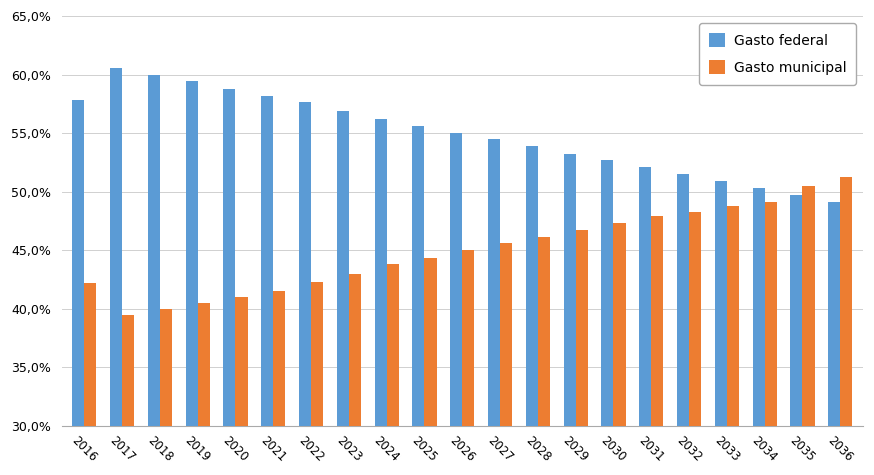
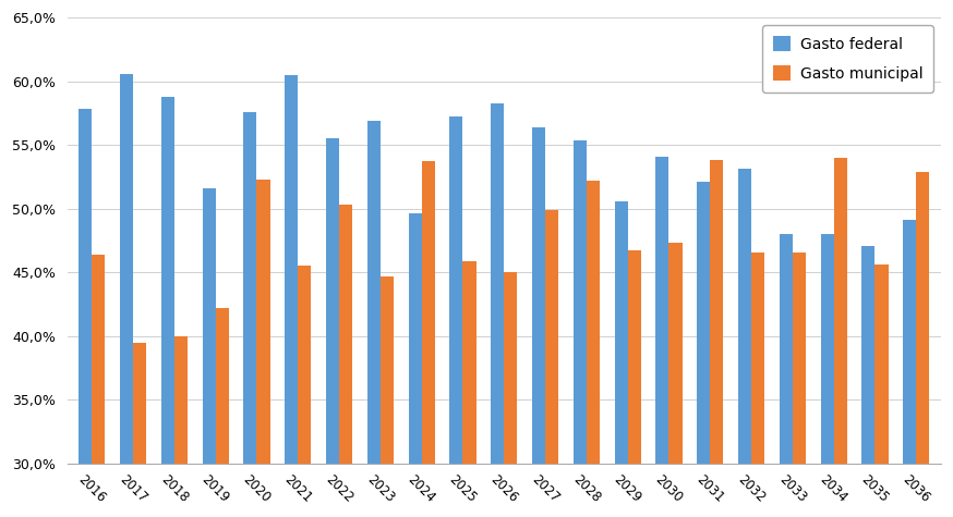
Gasto municipal/2016: 42,2% -> 46,4%
Gasto federal/2018: 60,0% -> 58,8%
Gasto federal/2019: 59,5% -> 51,6%
Gasto municipal/2019: 40,5% -> 42,2%
Gasto federal/2020: 58,8% -> 57,6%
Gasto municipal/2020: 41,0% -> 52,3%
Gasto federal/2021: 58,2% -> 60,5%
Gasto municipal/2021: 41,5% -> 45,5%
Gasto federal/2022: 57,7% -> 55,5%
Gasto municipal/2022: 42,3% -> 50,3%
Gasto municipal/2023: 43,0% -> 44,7%
Gasto federal/2024: 56,2% -> 49,6%
Gasto municipal/2024: 43,8% -> 53,7%
Gasto federal/2025: 55,6% -> 57,2%
Gasto municipal/2025: 44,3% -> 45,9%
Gasto federal/2026: 55,0% -> 58,3%
Gasto federal/2027: 54,5% -> 56,4%
Gasto municipal/2027: 45,6% -> 49,9%
Gasto federal/2028: 53,9% -> 55,4%
Gasto municipal/2028: 46,1% -> 52,2%
Gasto federal/2029: 53,2% -> 50,6%
Gasto federal/2030: 52,7% -> 54,1%
Gasto municipal/2031: 47,9% -> 53,8%
Gasto federal/2032: 51,5% -> 53,1%
Gasto municipal/2032: 48,3% -> 46,6%
Gasto federal/2033: 50,9% -> 48,0%
Gasto municipal/2033: 48,8% -> 46,6%
Gasto federal/2034: 50,3% -> 48,0%
Gasto municipal/2034: 49,1% -> 54,0%
Gasto federal/2035: 49,7% -> 47,1%
Gasto municipal/2035: 50,5% -> 45,6%
Gasto municipal/2036: 51,3% -> 52,9%
